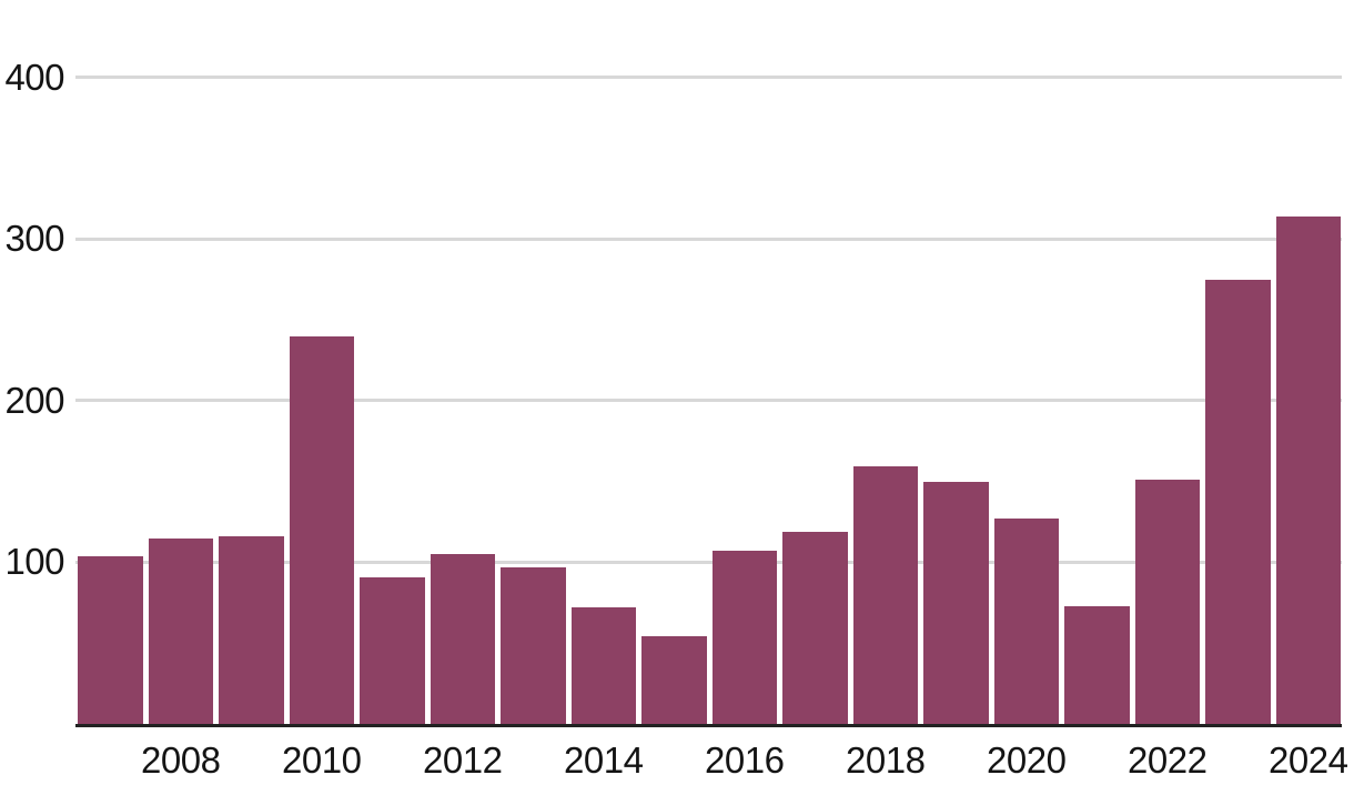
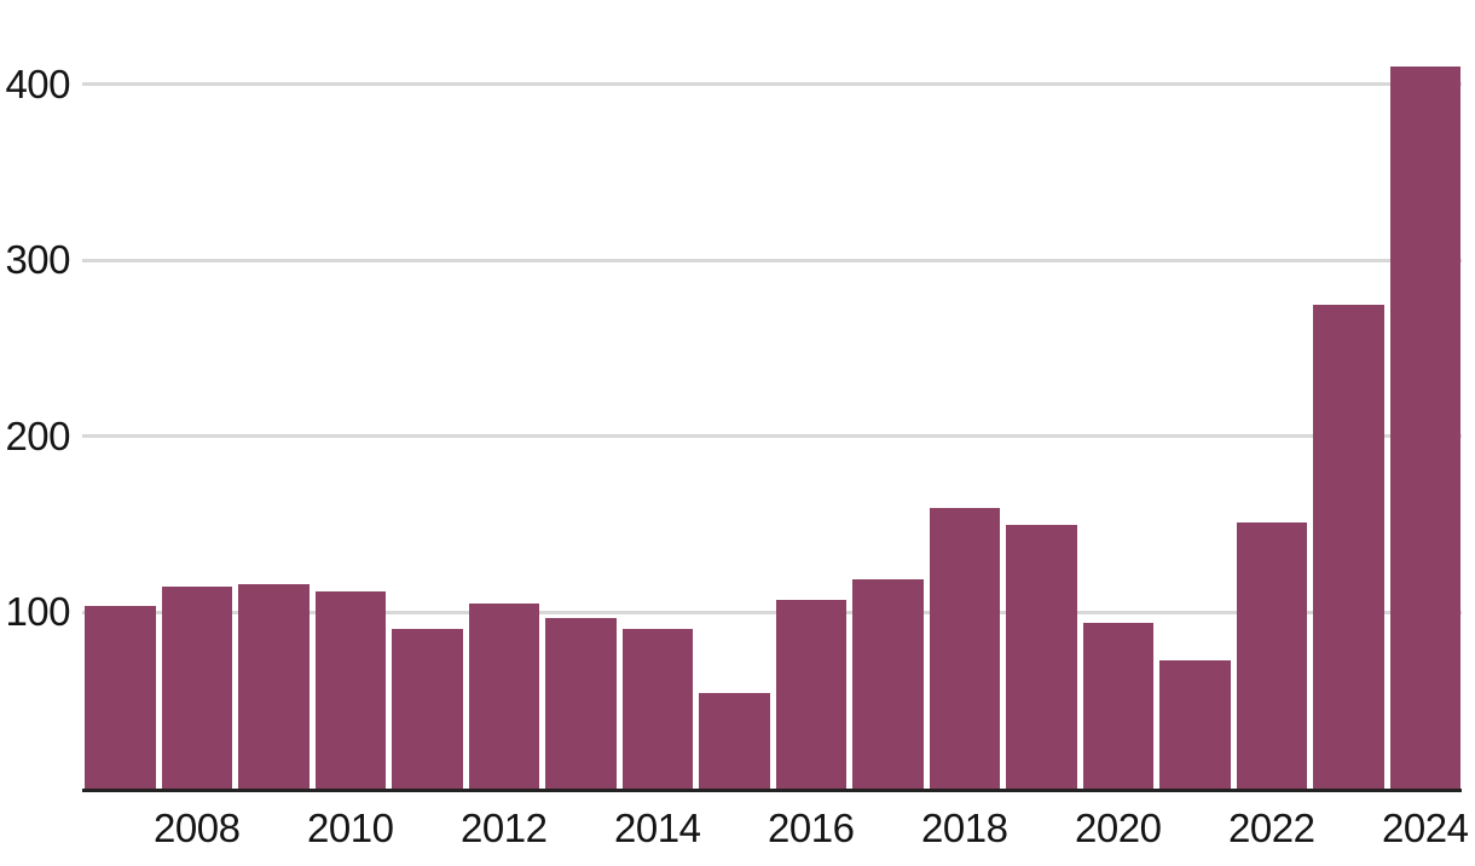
2010: 240 -> 112
2014: 72 -> 91
2020: 127 -> 94
2024: 314 -> 410
